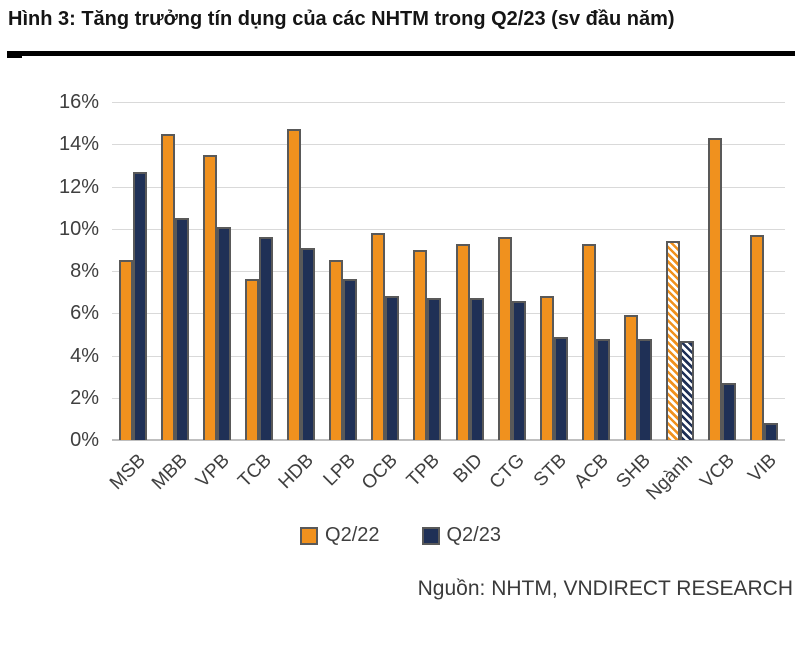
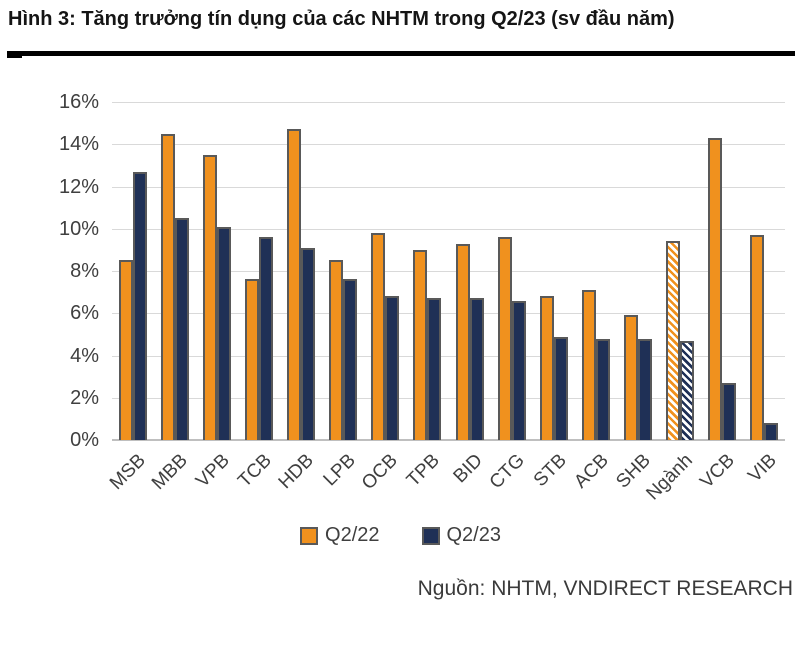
Q2/22/ACB: 9.3% -> 7.1%
